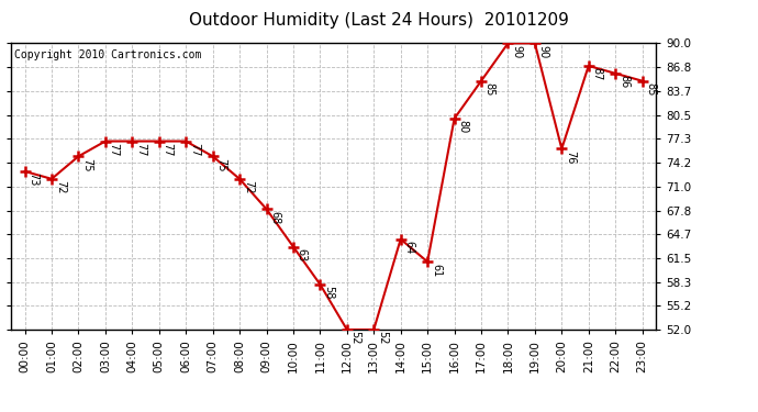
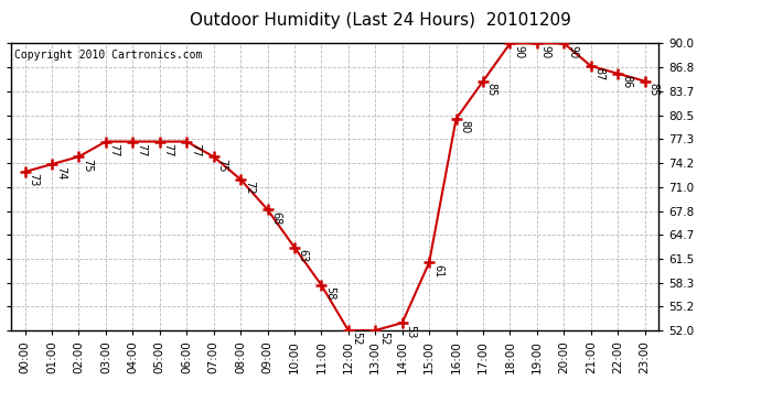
01:00: 72 -> 74
14:00: 64 -> 53
20:00: 76 -> 90
